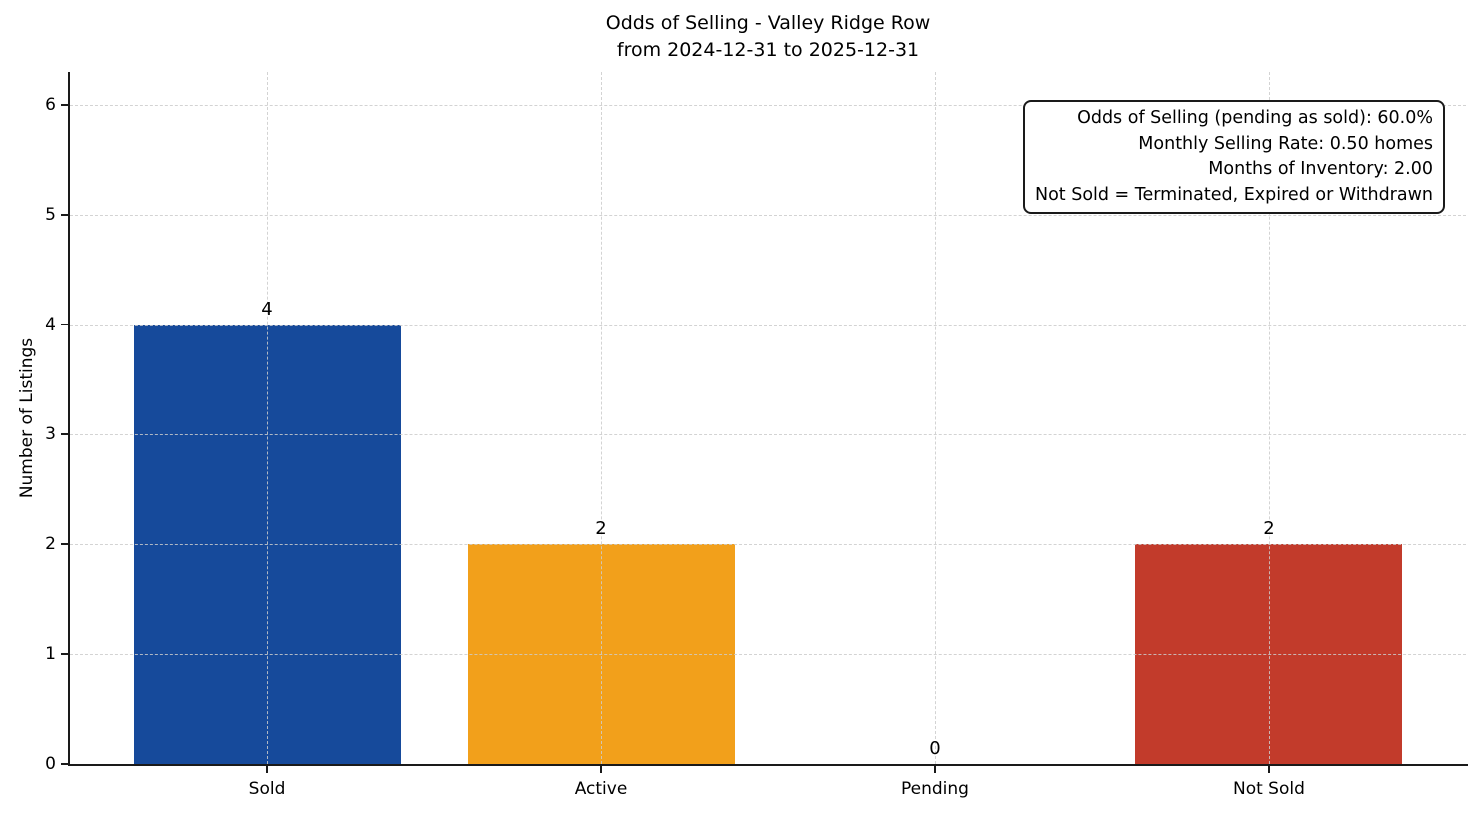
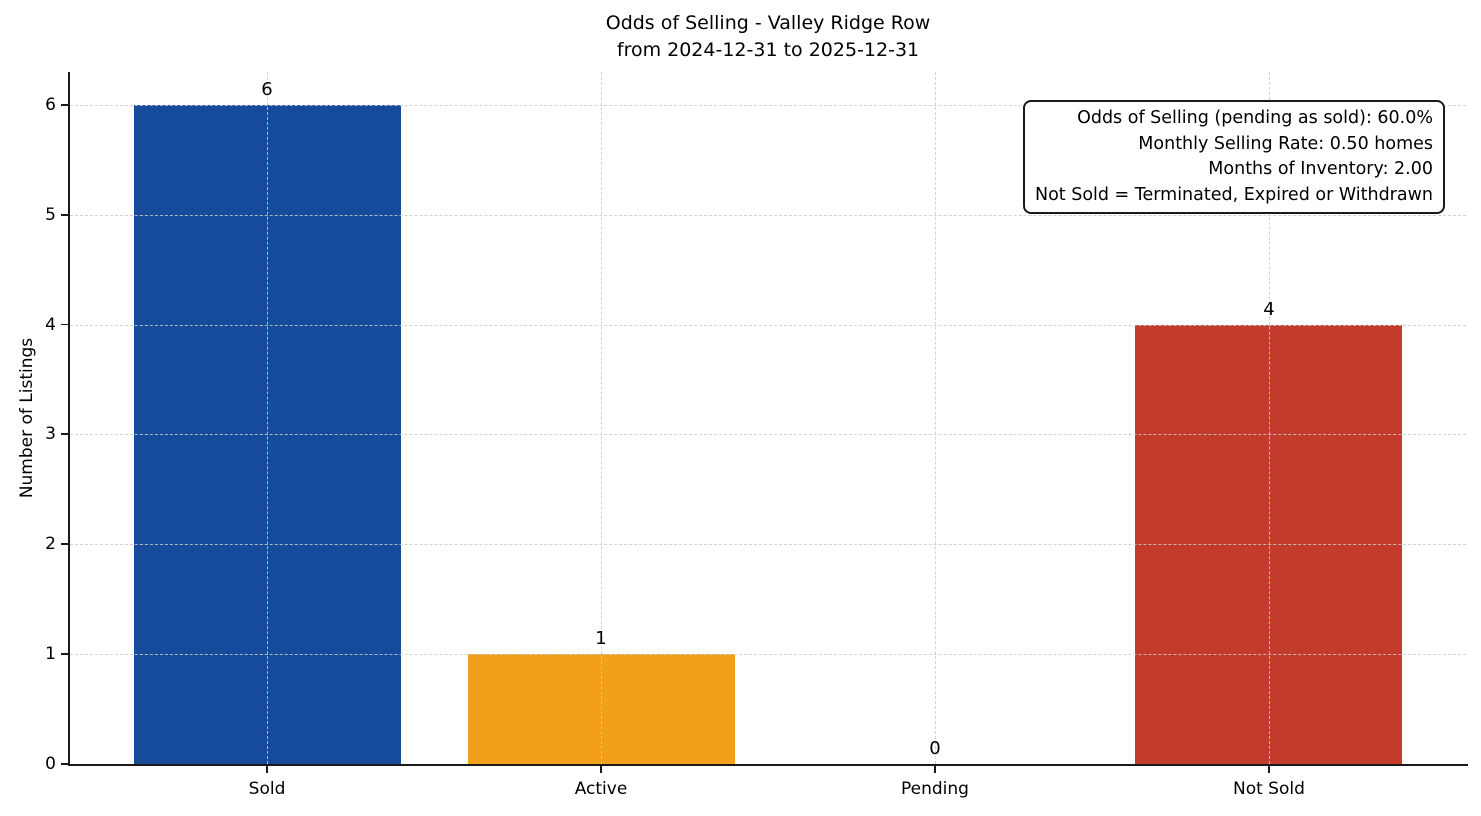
Sold: 4 -> 6
Active: 2 -> 1
Not Sold: 2 -> 4
